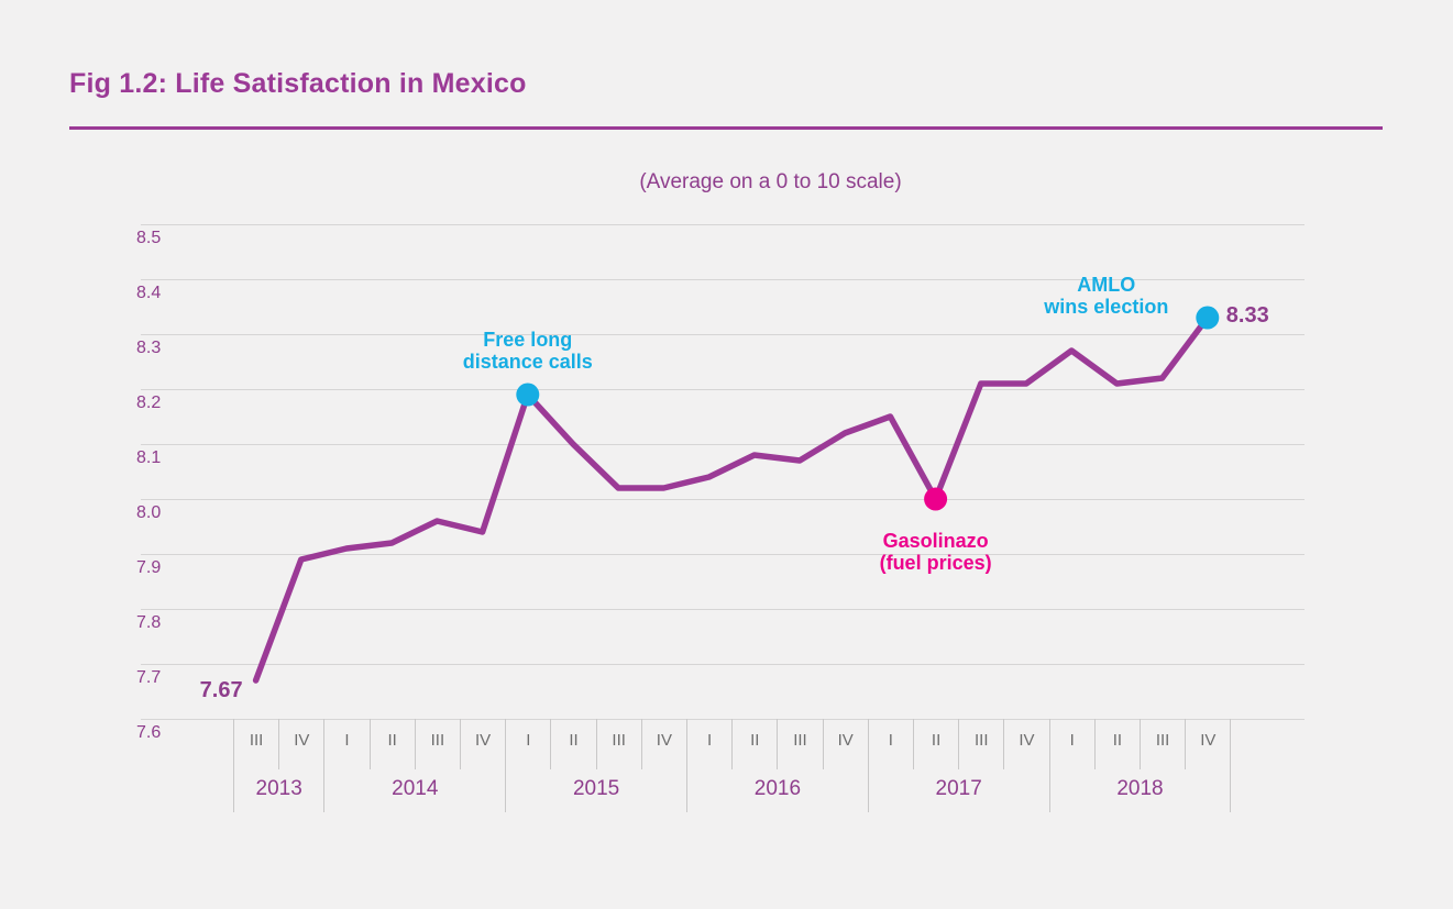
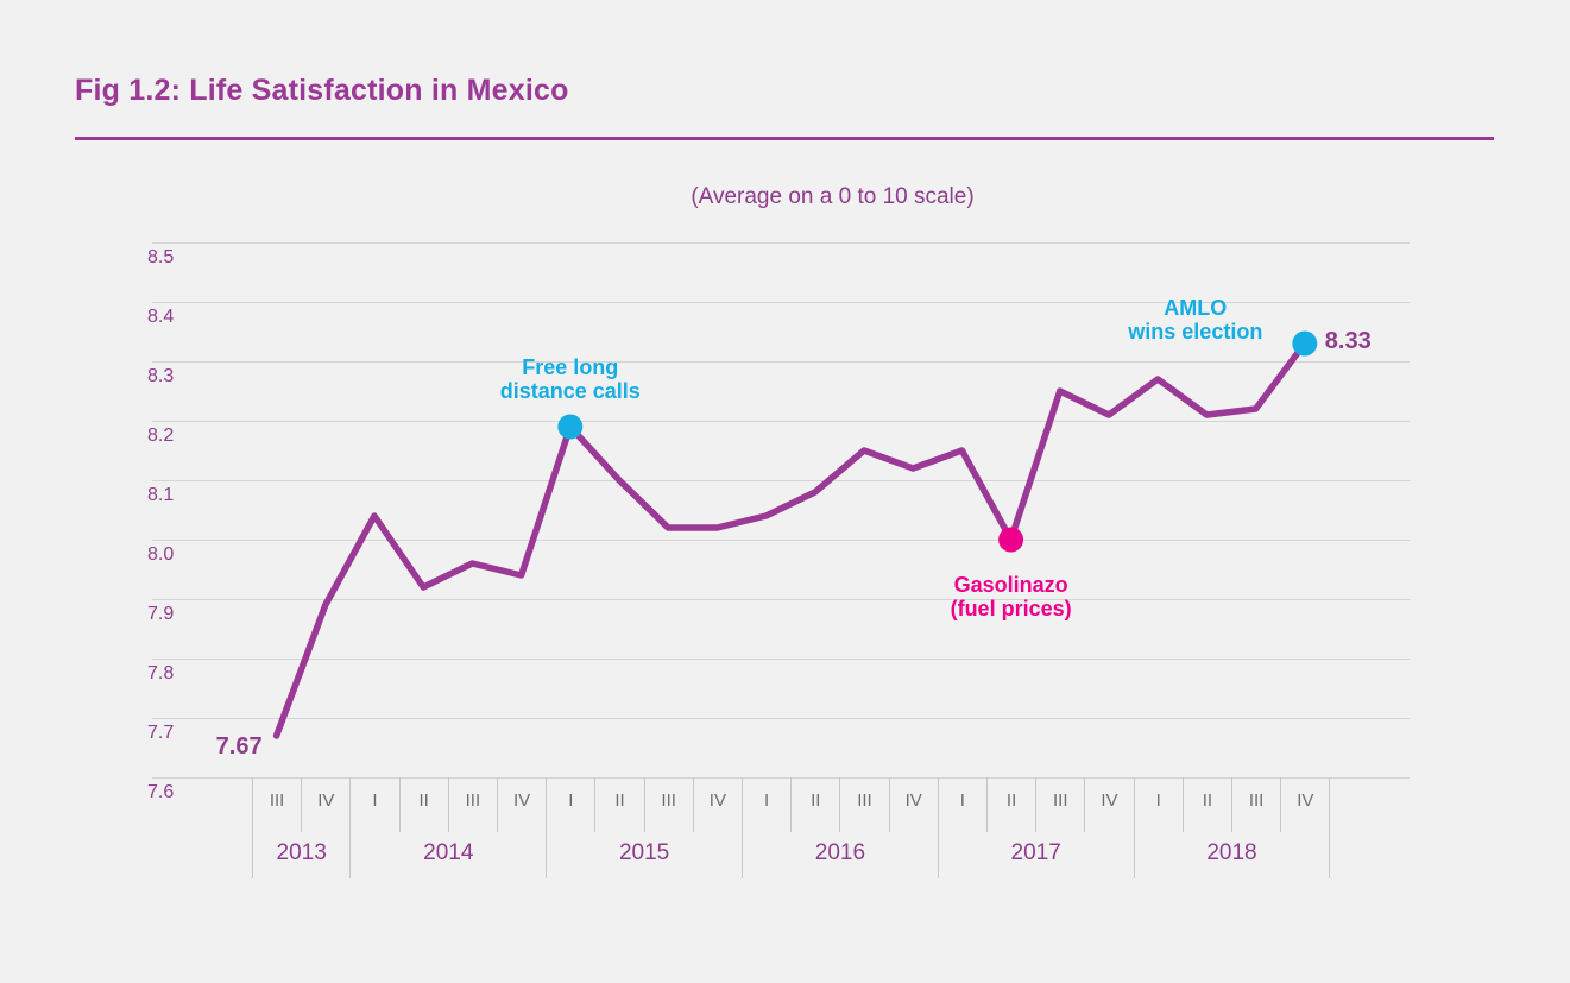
2014 I: 7.91 -> 8.04
2016 III: 8.07 -> 8.15
2017 III: 8.21 -> 8.25
